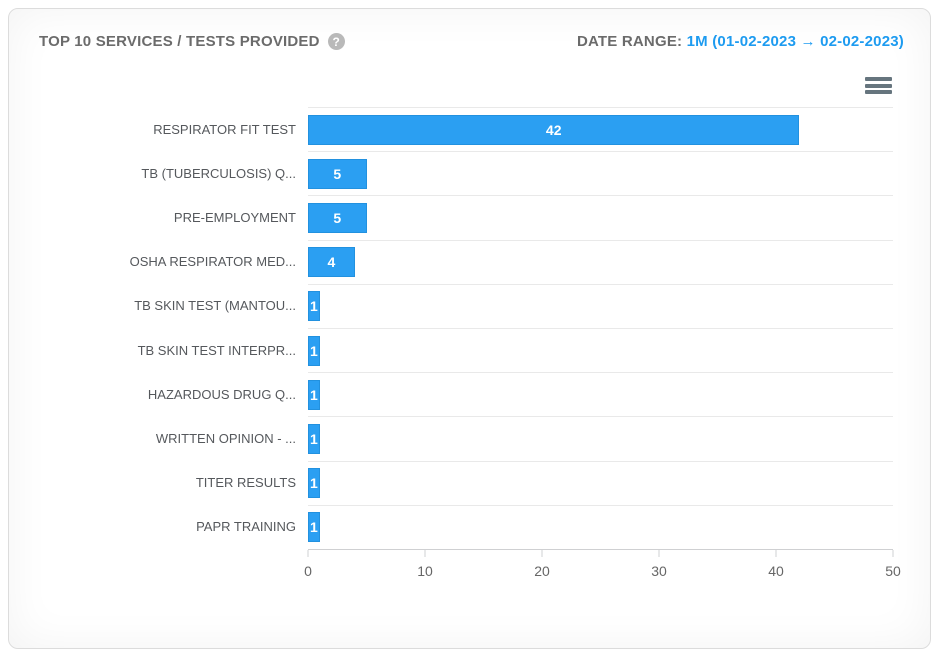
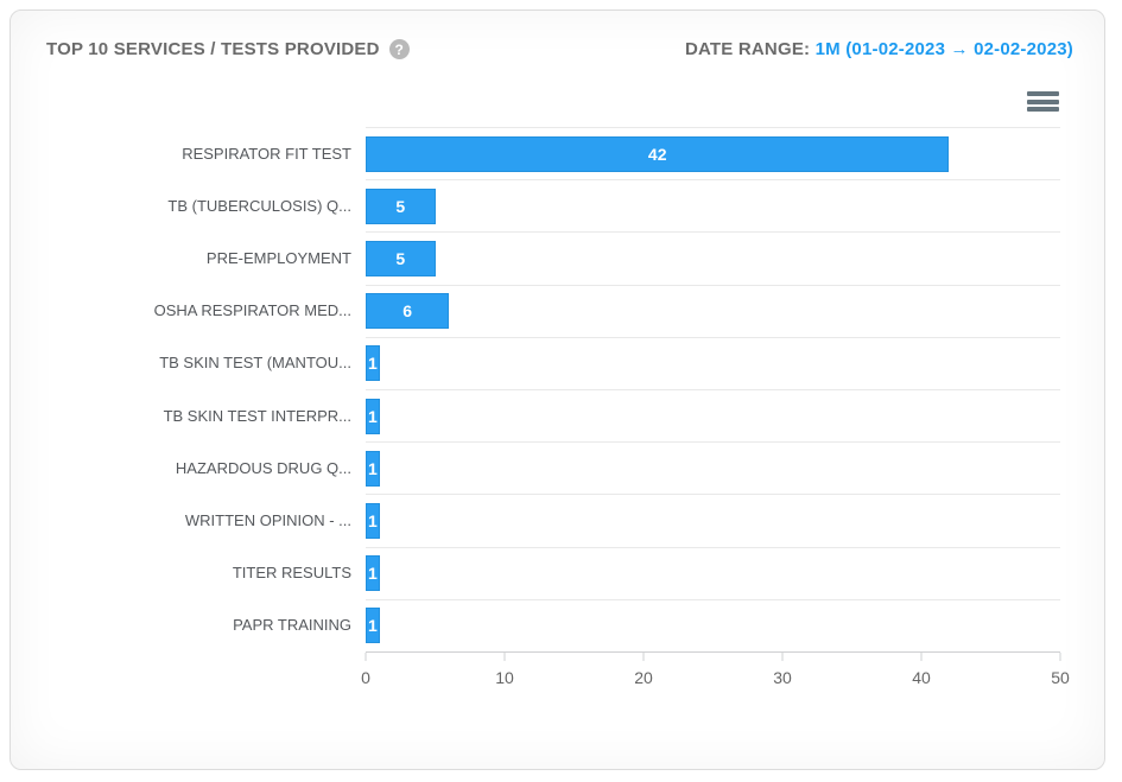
OSHA RESPIRATOR MED...: 4 -> 6
